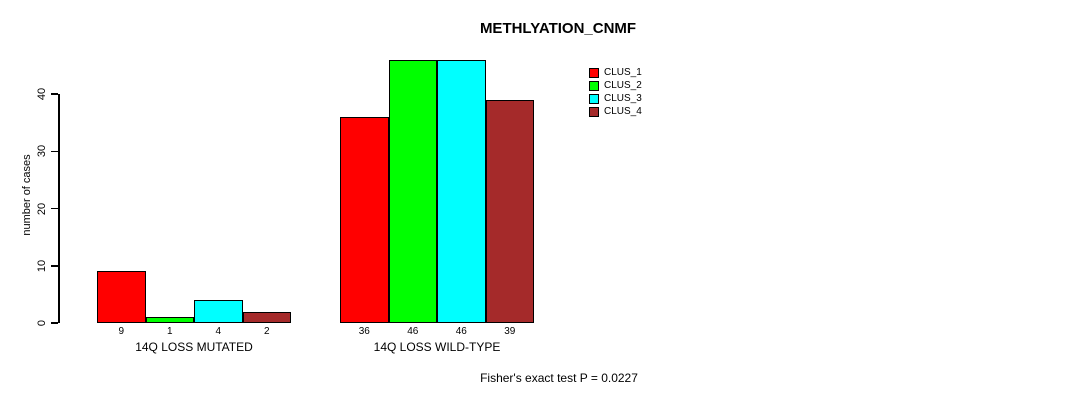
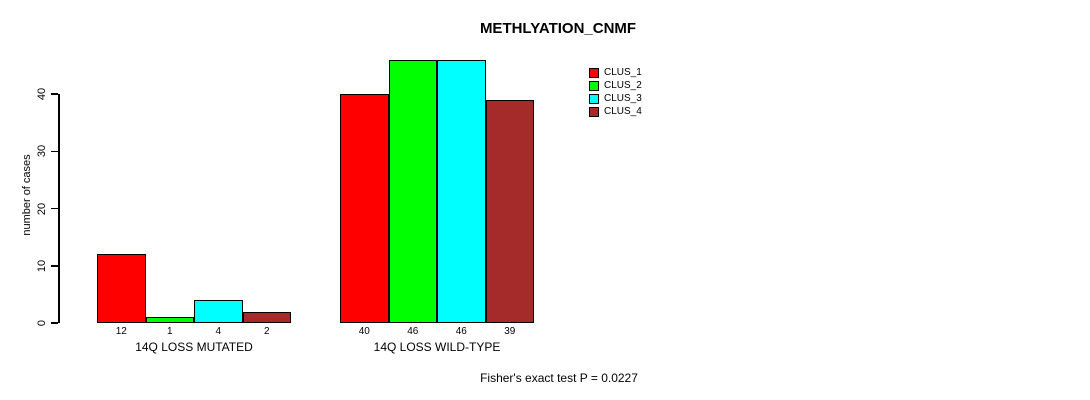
CLUS_1/14Q LOSS MUTATED: 9 -> 12
CLUS_1/14Q LOSS WILD-TYPE: 36 -> 40
